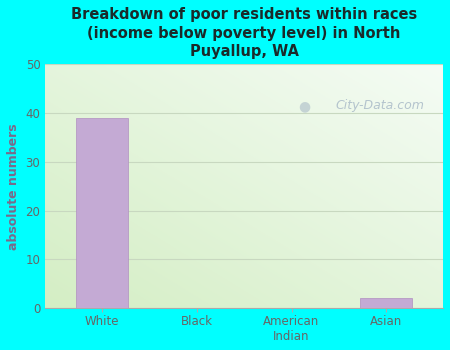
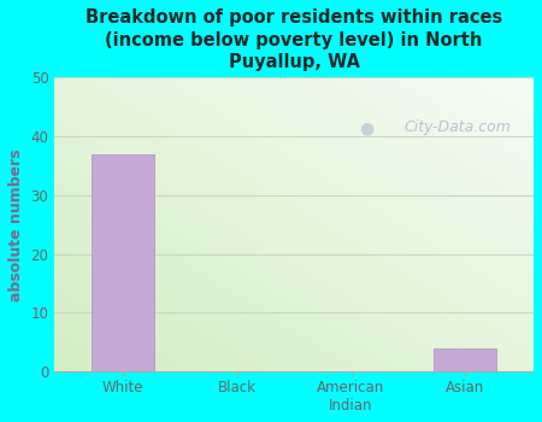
White: 39 -> 37
Asian: 2 -> 4
